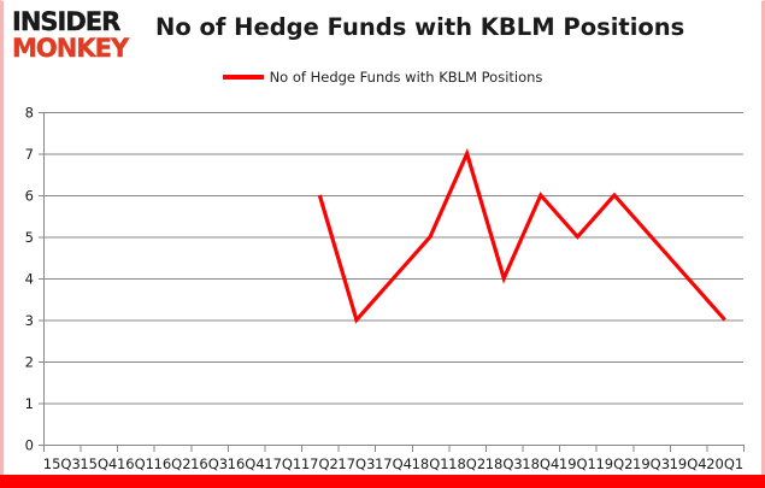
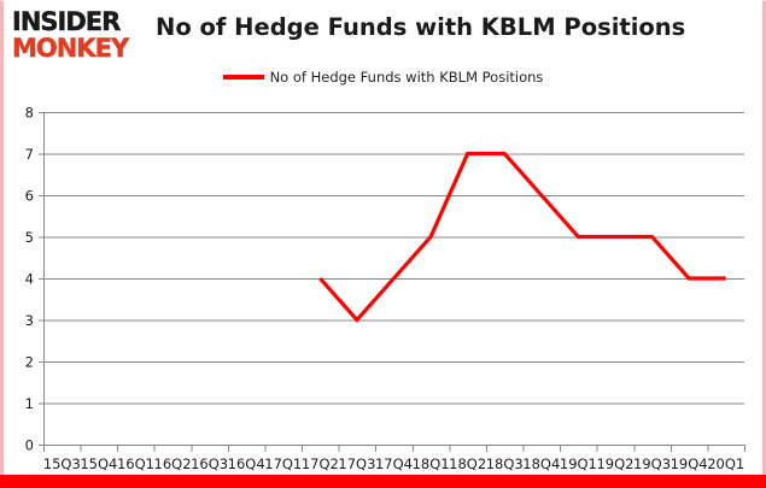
17Q2: 6 -> 4
18Q3: 4 -> 7
19Q2: 6 -> 5
20Q1: 3 -> 4
